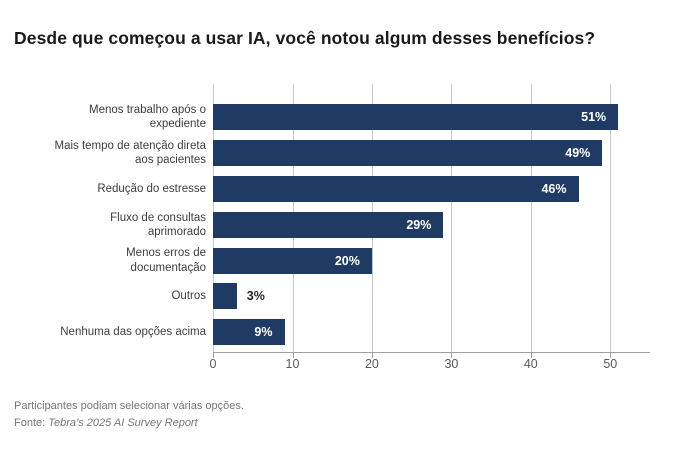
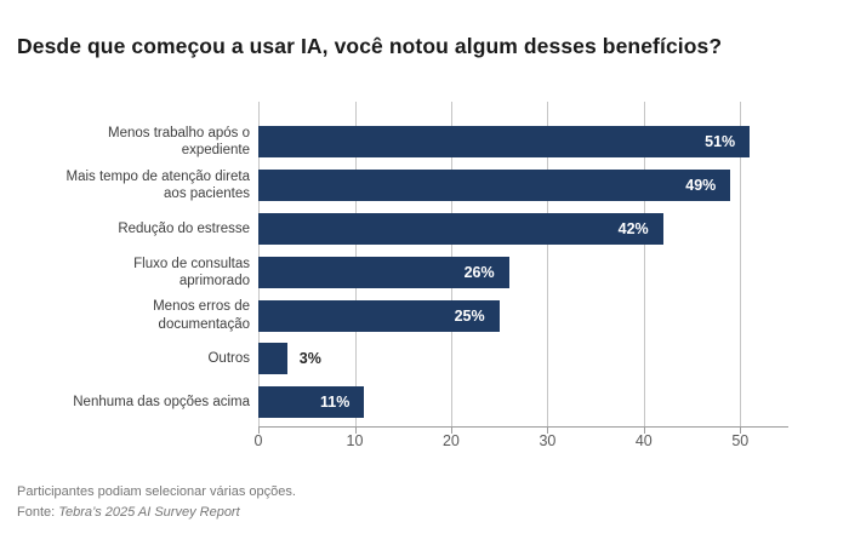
Redução do estresse: 46% -> 42%
Fluxo de consultas aprimorado: 29% -> 26%
Menos erros de documentação: 20% -> 25%
Nenhuma das opções acima: 9% -> 11%
